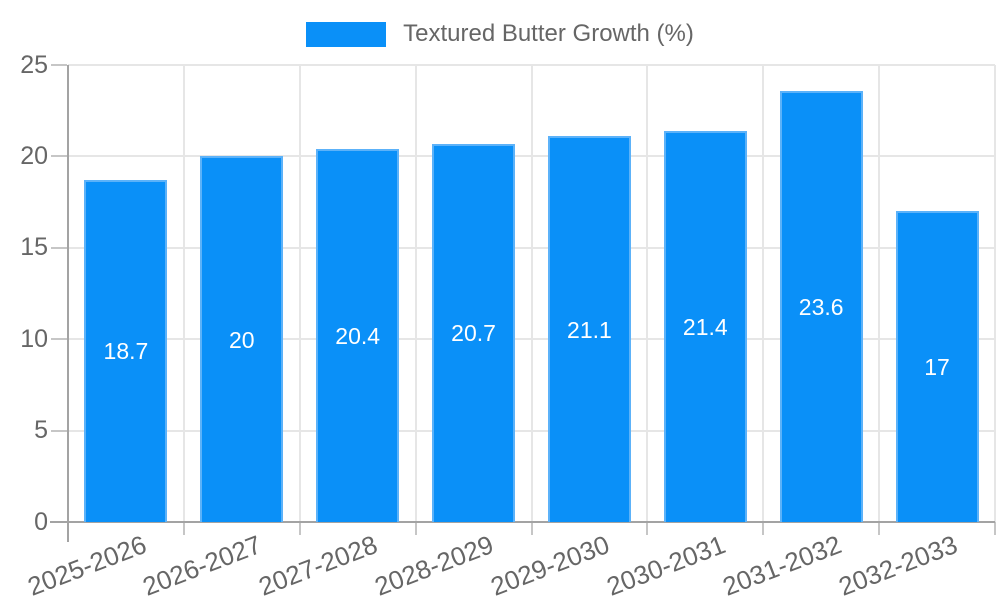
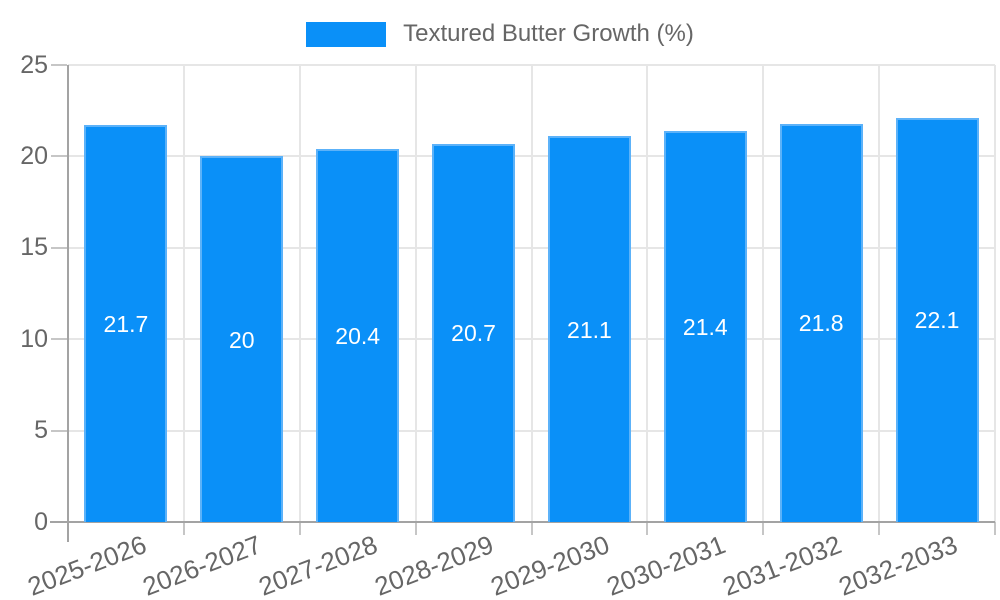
2025-2026: 18.7 -> 21.7
2031-2032: 23.6 -> 21.8
2032-2033: 17 -> 22.1
